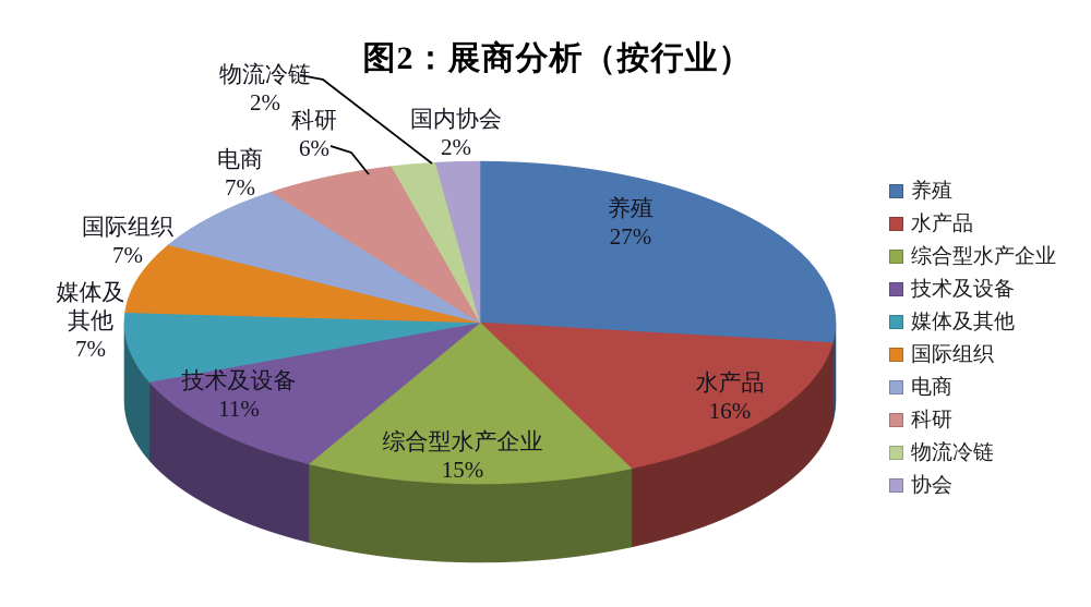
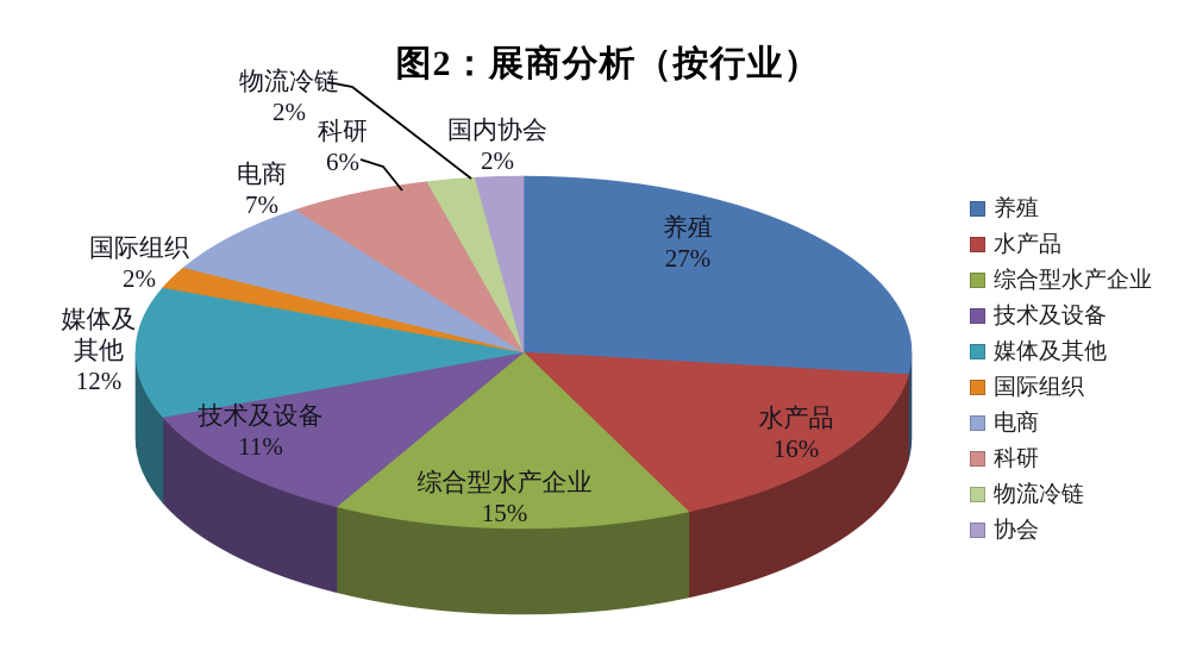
媒体及其他: 7% -> 12%
国际组织: 7% -> 2%
